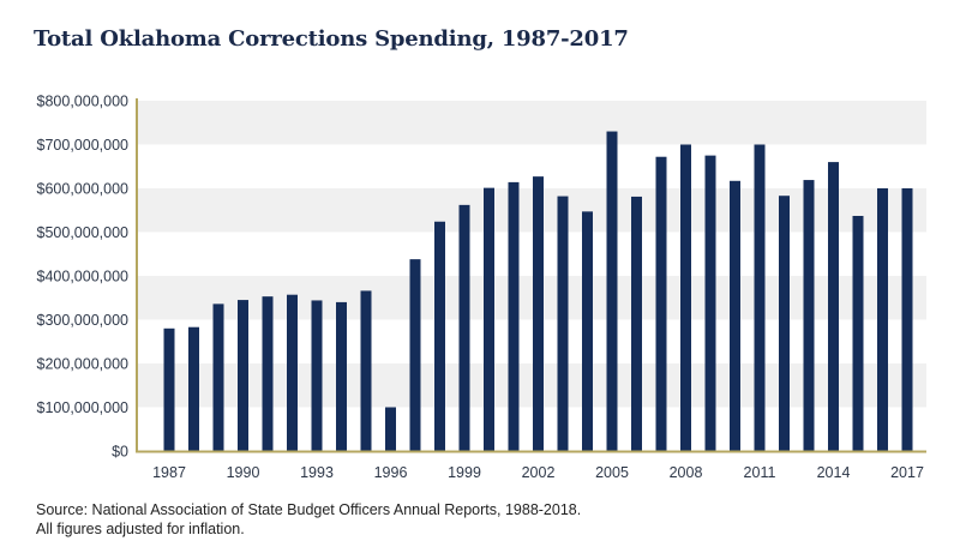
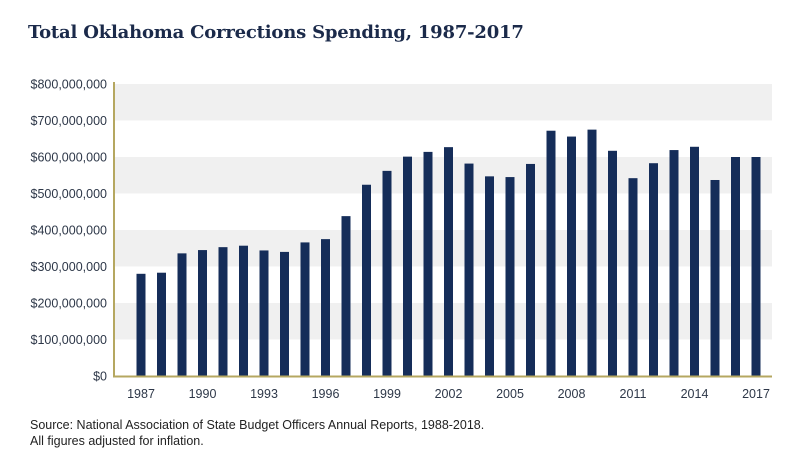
1996: $100000000 -> $380000000
2005: $730000000 -> $540000000
2008: $700000000 -> $660000000
2011: $700000000 -> $540000000
2014: $660000000 -> $630000000
